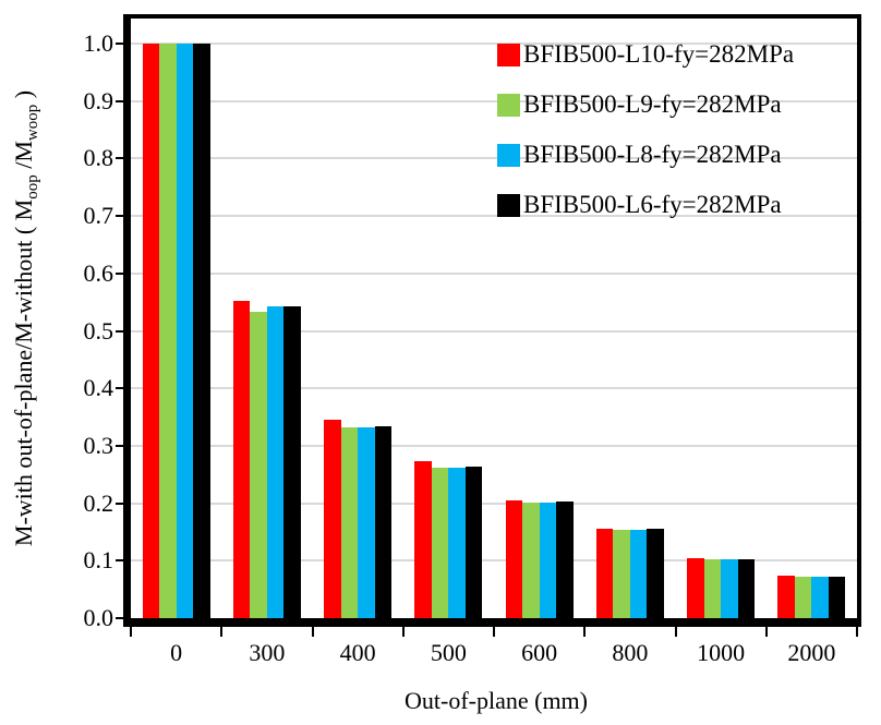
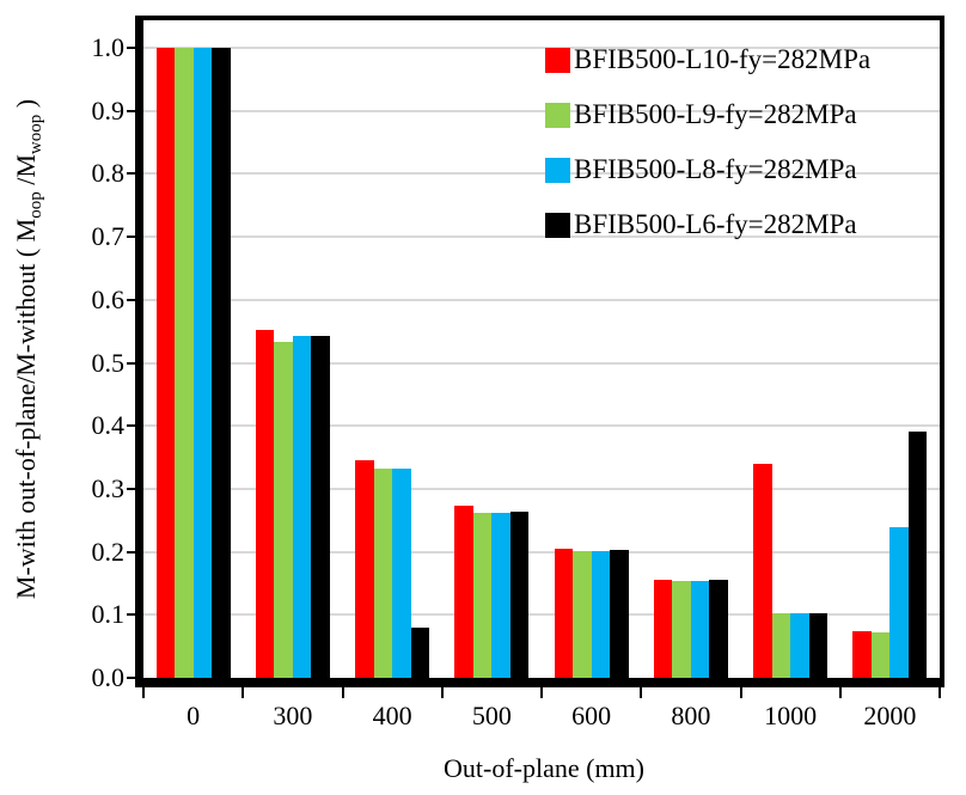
BFIB500-L6-fy=282MPa/400: 0.33 -> 0.08
BFIB500-L10-fy=282MPa/1000: 0.10 -> 0.34
BFIB500-L8-fy=282MPa/2000: 0.07 -> 0.24
BFIB500-L6-fy=282MPa/2000: 0.07 -> 0.39
